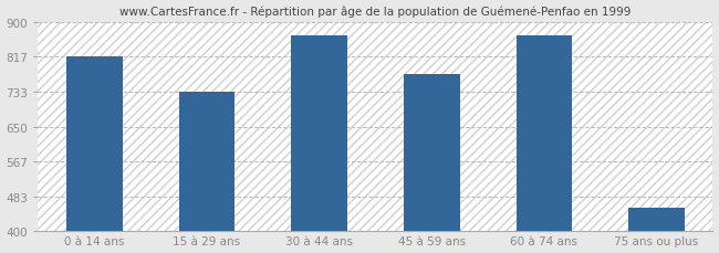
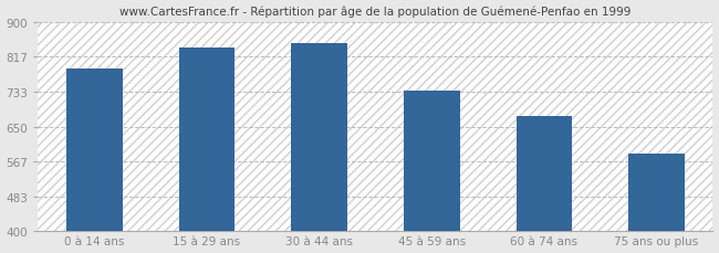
0 à 14 ans: 817 -> 790
15 à 29 ans: 733 -> 840
30 à 44 ans: 868 -> 850
45 à 59 ans: 775 -> 735
60 à 74 ans: 868 -> 675
75 ans ou plus: 455 -> 585
